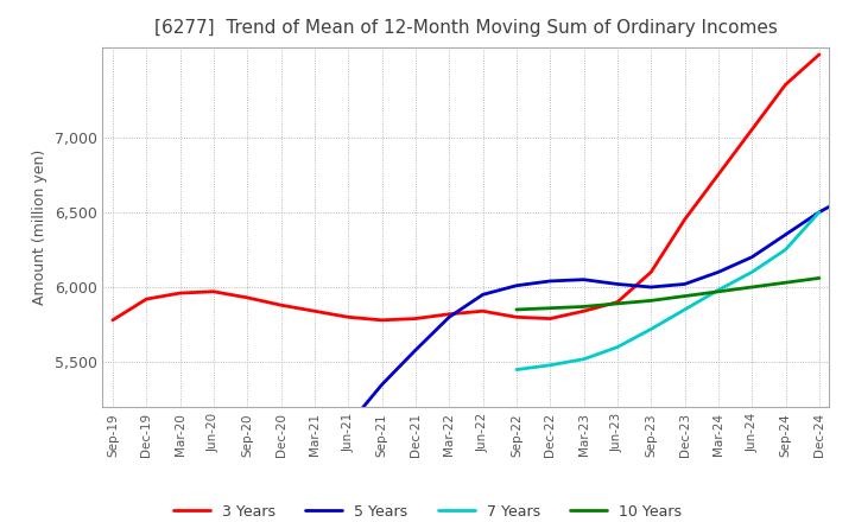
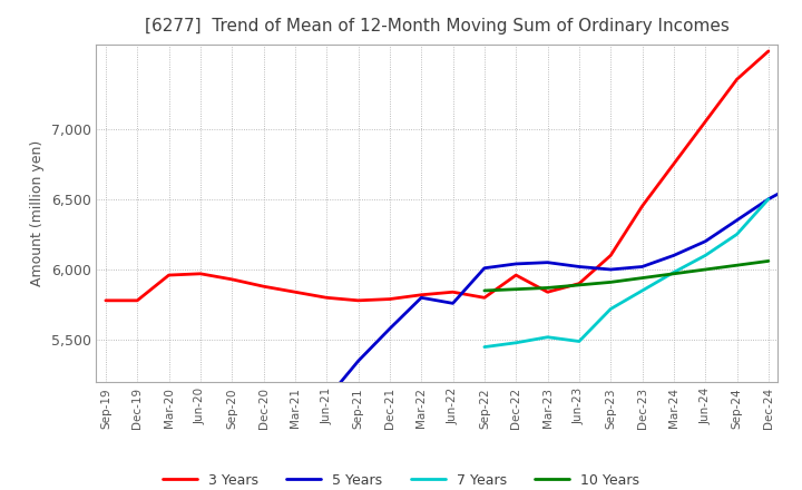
3 Years/Dec-19: 5,920 -> 5,780
5 Years/Jun-22: 5,950 -> 5,760
3 Years/Dec-22: 5,790 -> 5,960
7 Years/Jun-23: 5,600 -> 5,490
